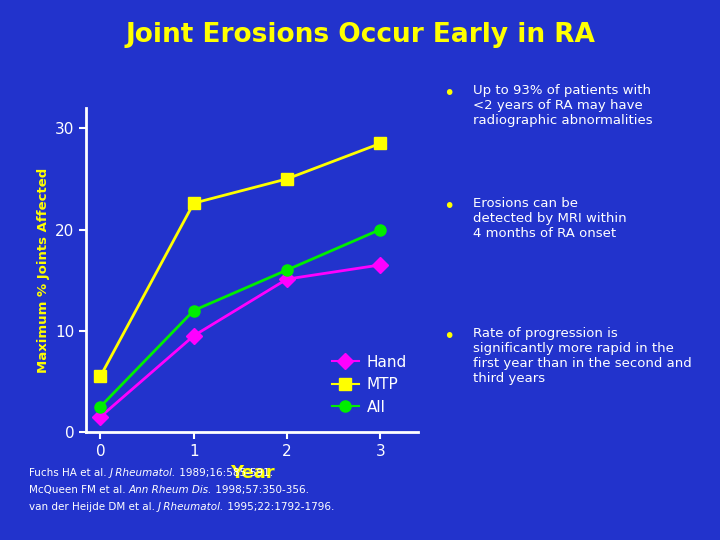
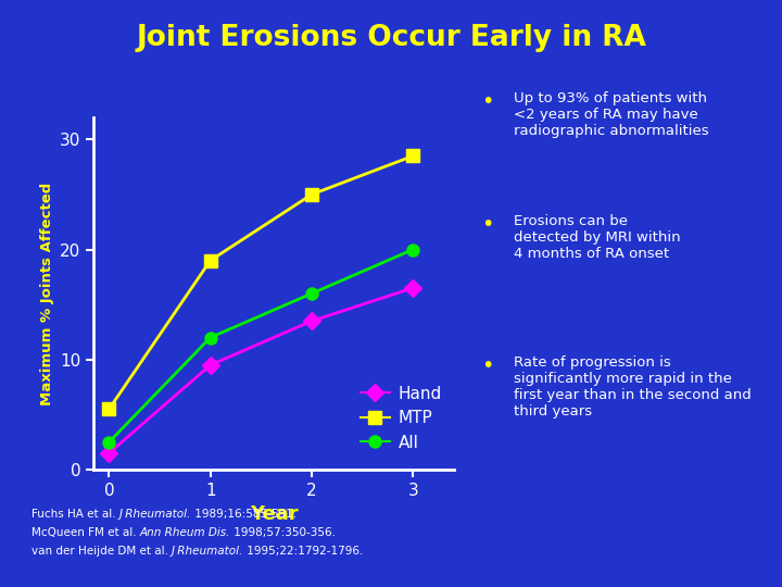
MTP/1: 22.6 -> 19.0
Hand/2: 15.1 -> 13.5
